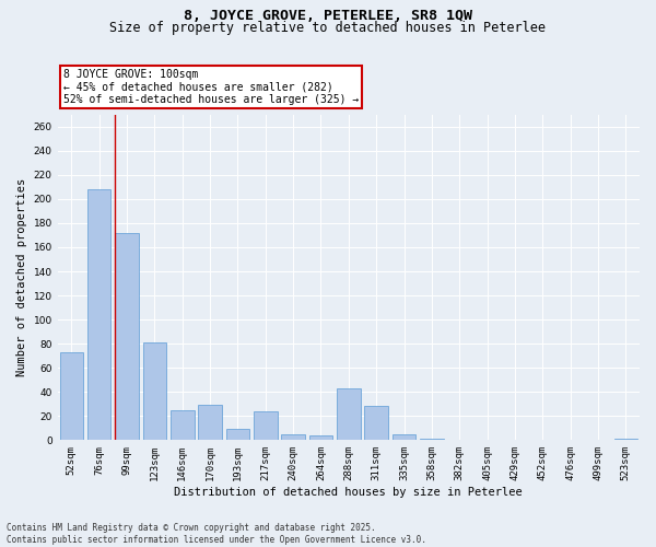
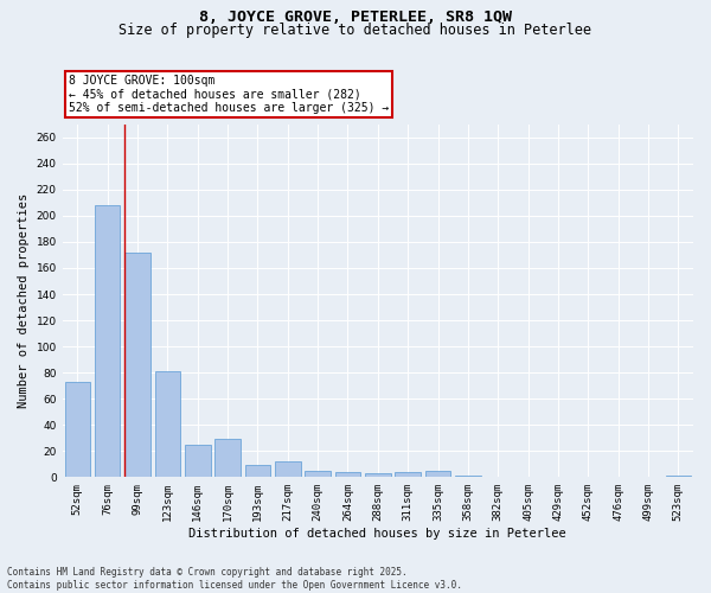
217sqm: 24 -> 12
288sqm: 43 -> 3
311sqm: 28 -> 4
